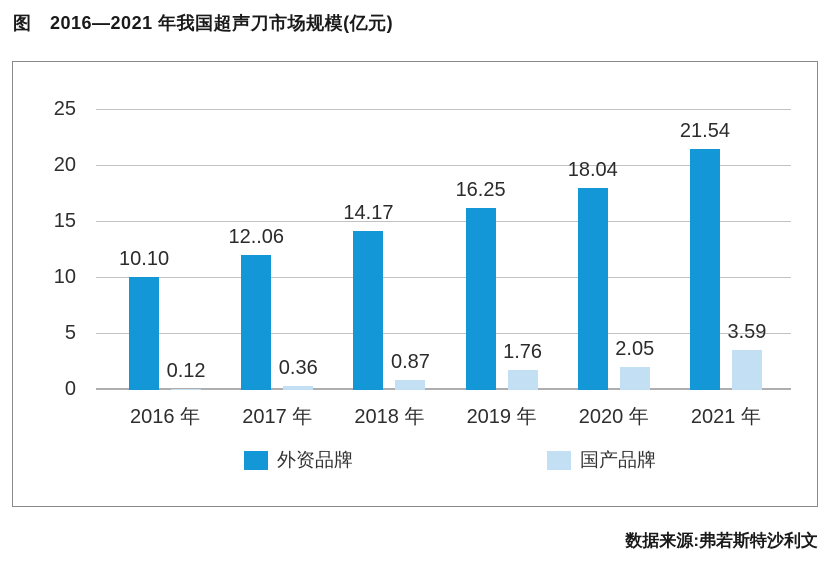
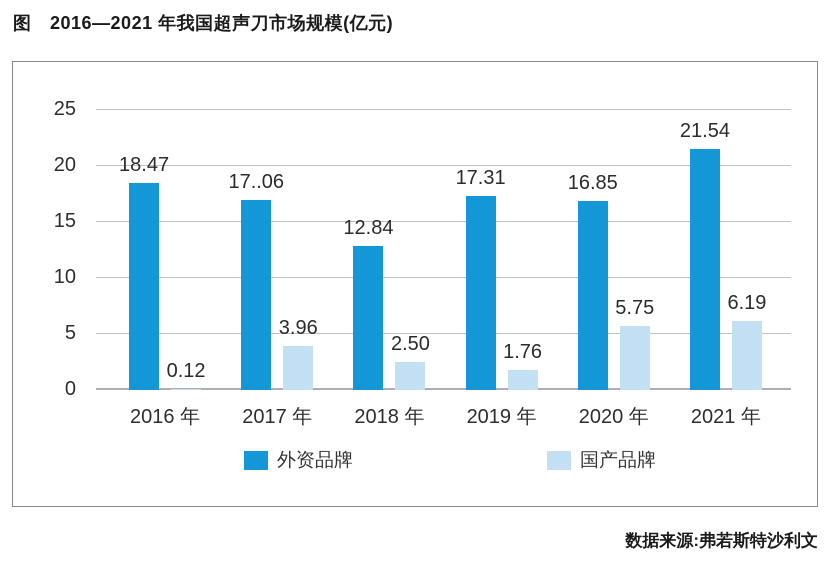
外资品牌/2016 年: 10.10 -> 18.47
外资品牌/2017 年: 12 -> 17
国产品牌/2017 年: 0.36 -> 3.96
外资品牌/2018 年: 14.17 -> 12.84
国产品牌/2018 年: 0.87 -> 2.50
外资品牌/2019 年: 16.25 -> 17.31
外资品牌/2020 年: 18.04 -> 16.85
国产品牌/2020 年: 2.05 -> 5.75
国产品牌/2021 年: 3.59 -> 6.19
